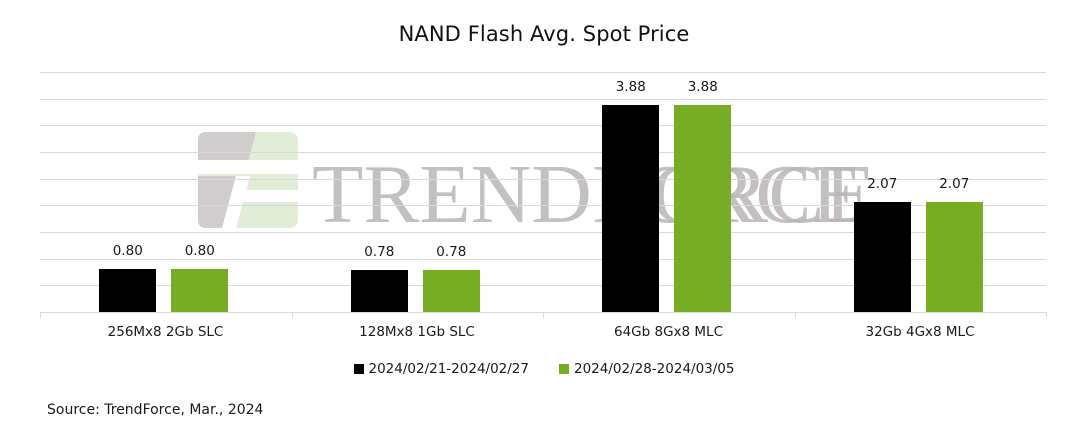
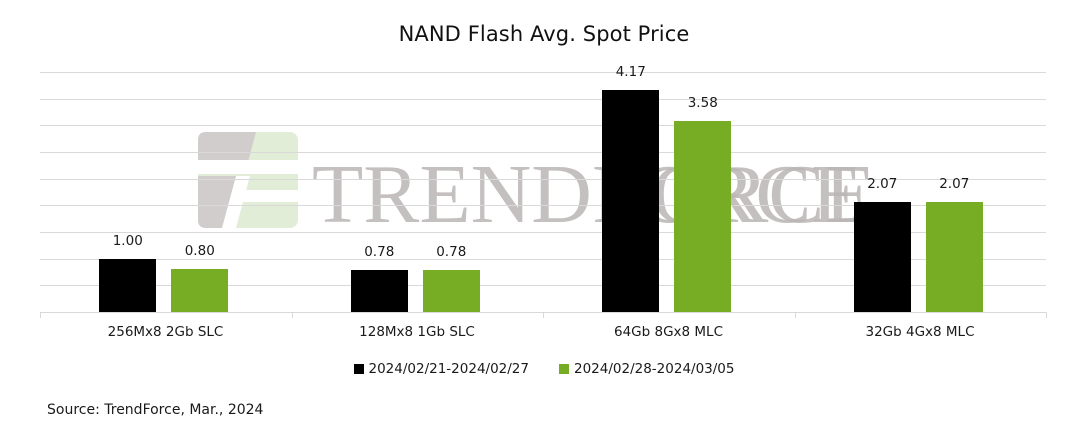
2024/02/21-2024/02/27/256Mx8 2Gb SLC: 0.80 -> 1.00
2024/02/21-2024/02/27/64Gb 8Gx8 MLC: 3.88 -> 4.17
2024/02/28-2024/03/05/64Gb 8Gx8 MLC: 3.88 -> 3.58
